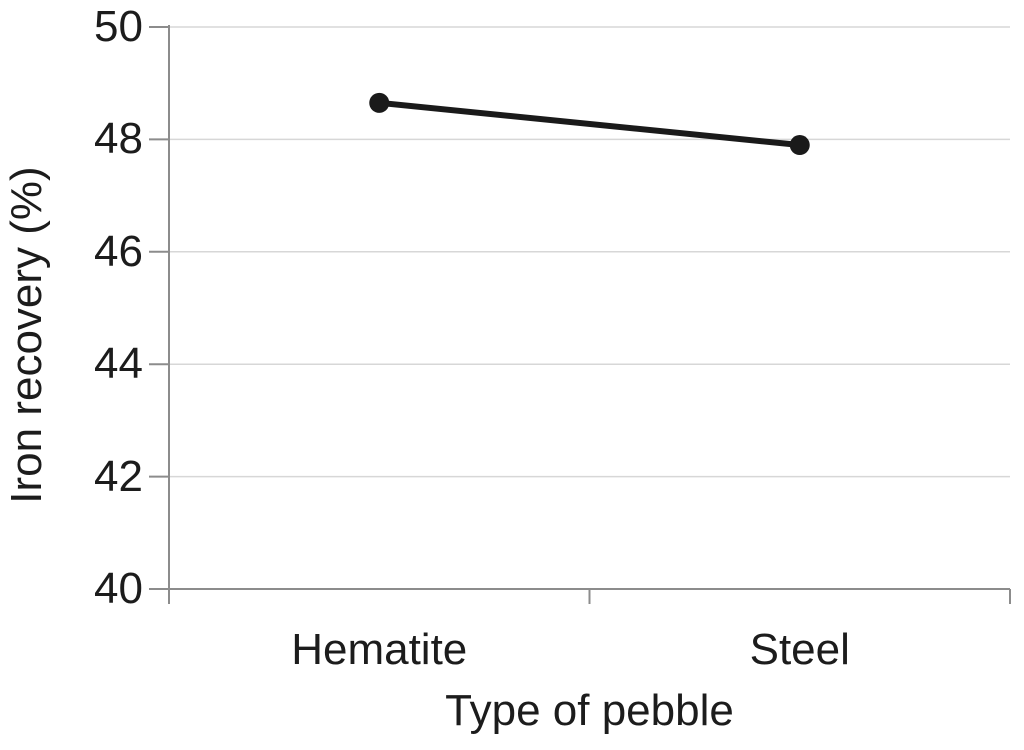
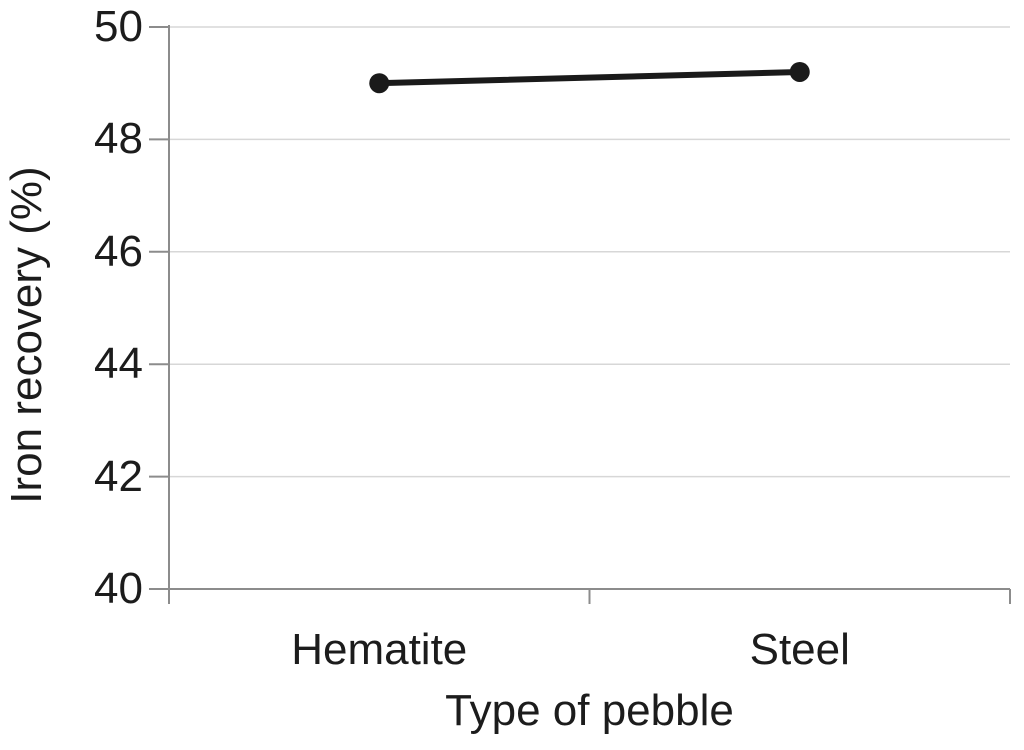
Hematite: 48.6 -> 49.0
Steel: 47.9 -> 49.2
